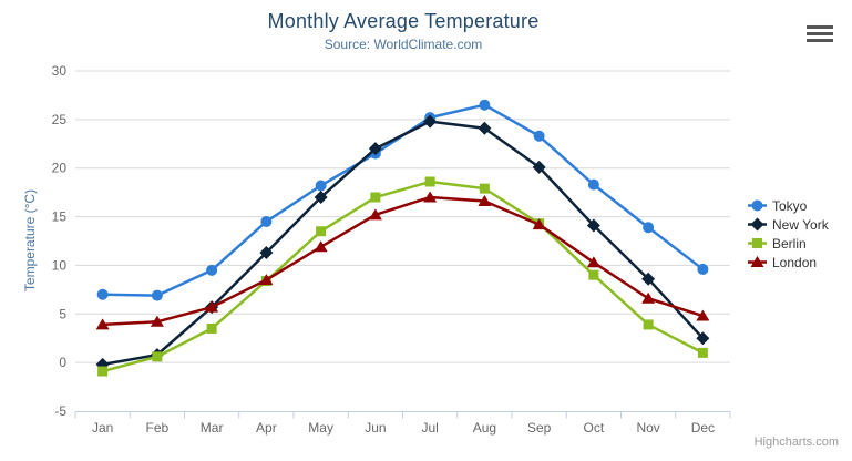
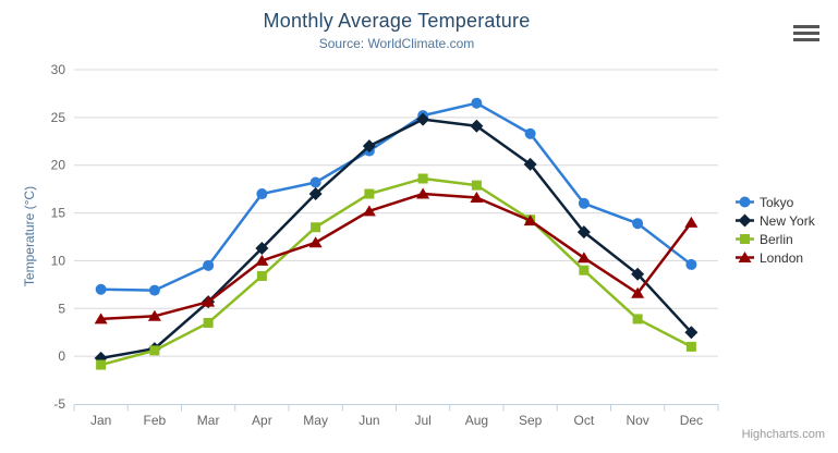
Tokyo/Apr: 14 -> 17
London/Apr: 8 -> 10
Tokyo/Oct: 18 -> 16
New York/Oct: 14 -> 13
London/Dec: 5 -> 14
